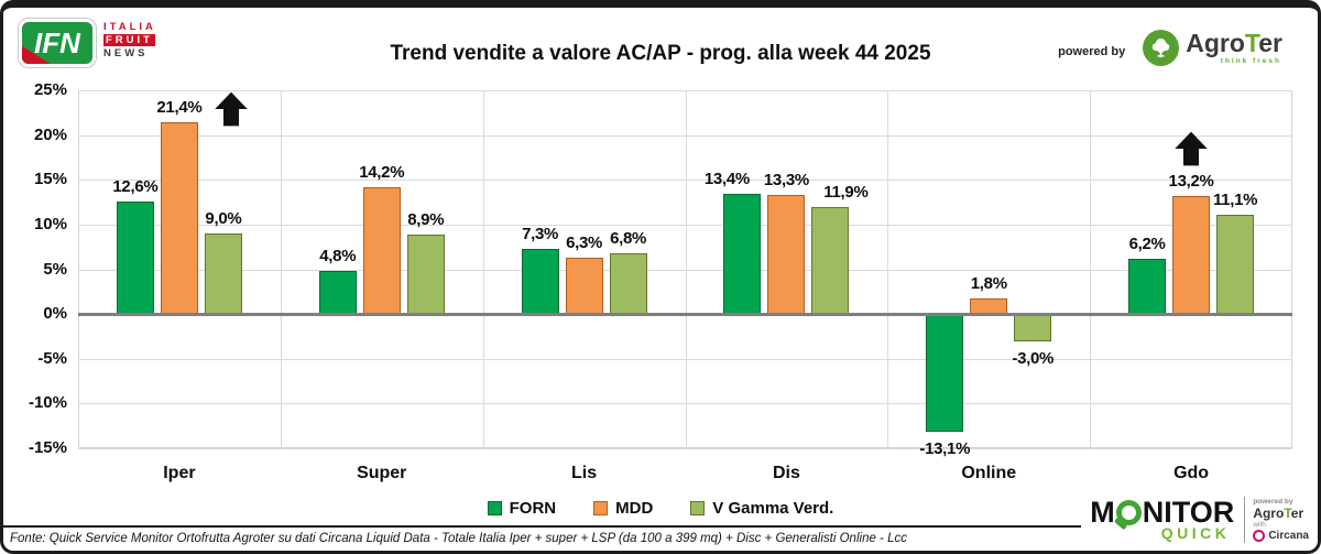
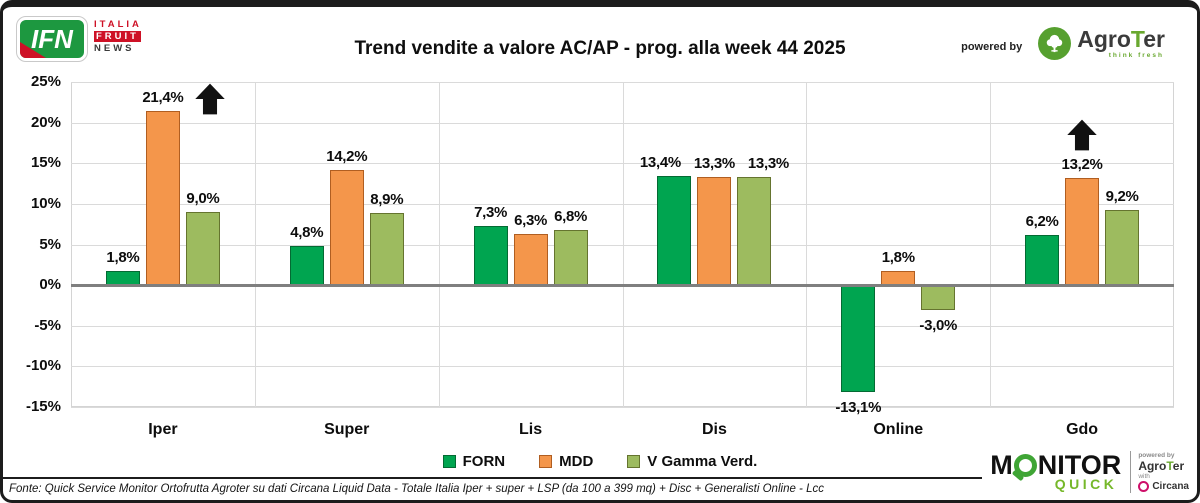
FORN/Iper: 12,6% -> 1,8%
V Gamma Verd./Dis: 11,9% -> 13,3%
V Gamma Verd./Gdo: 11,1% -> 9,2%
